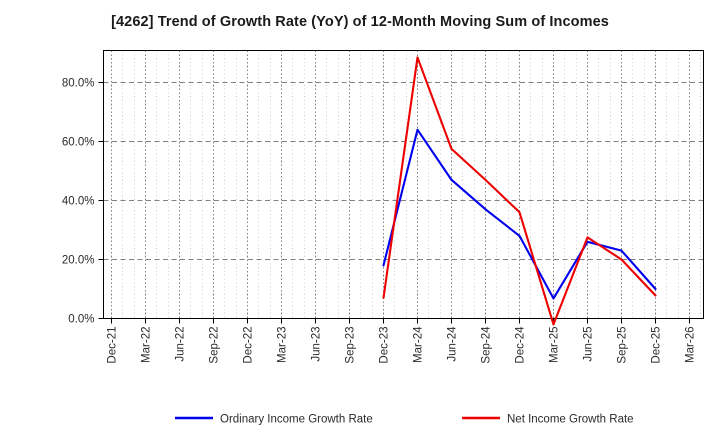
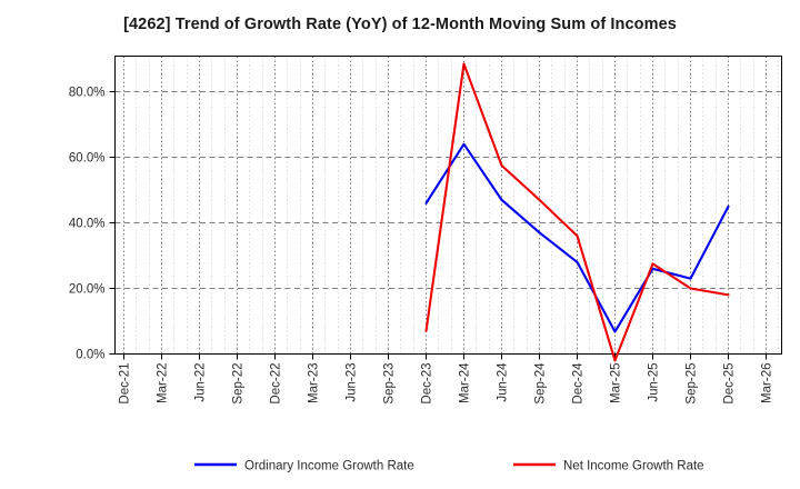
Ordinary Income Growth Rate/Dec-23: 18% -> 46%
Ordinary Income Growth Rate/Dec-25: 10% -> 45%
Net Income Growth Rate/Dec-25: 8% -> 18%
